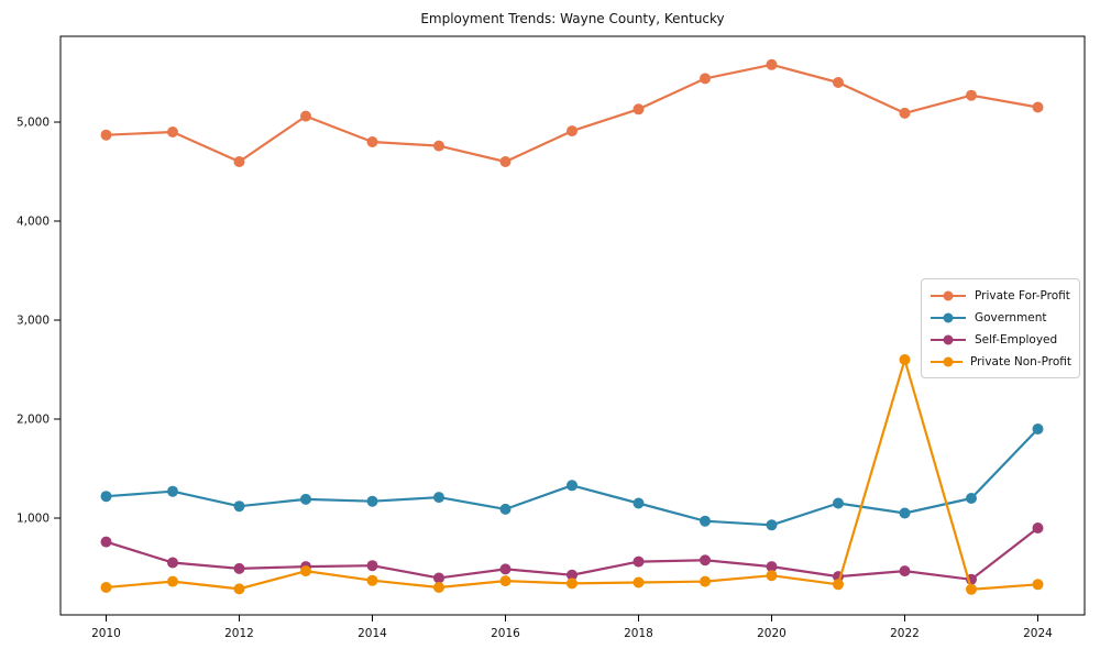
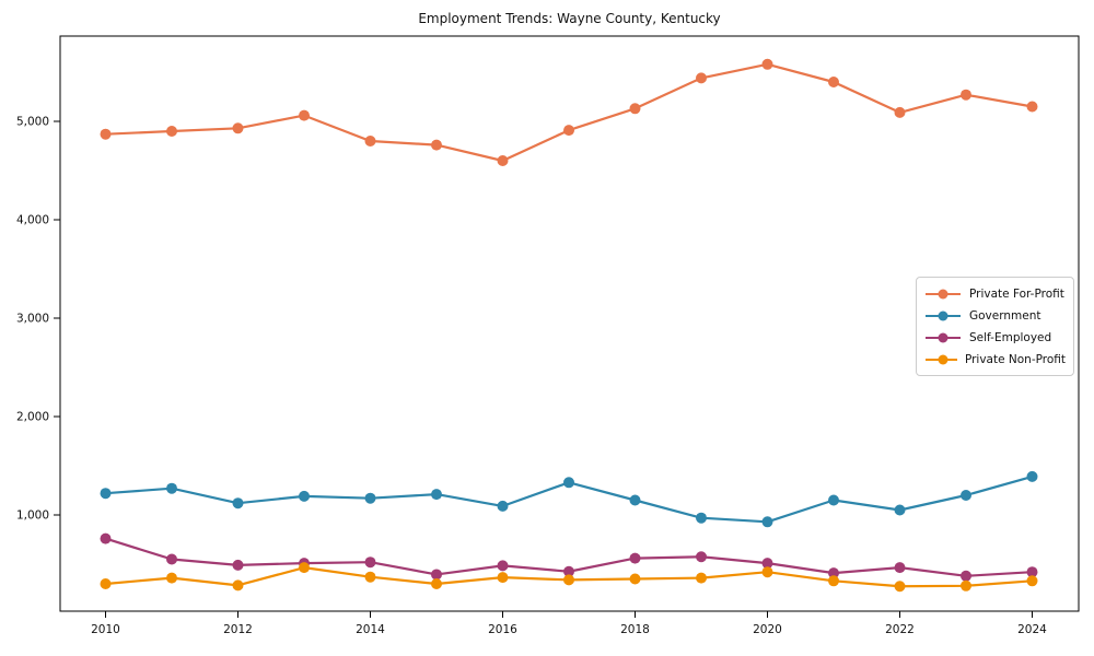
Private For-Profit/2012: 4600 -> 4900
Private Non-Profit/2022: 2600 -> 300
Government/2024: 1900 -> 1400
Self-Employed/2024: 900 -> 400
